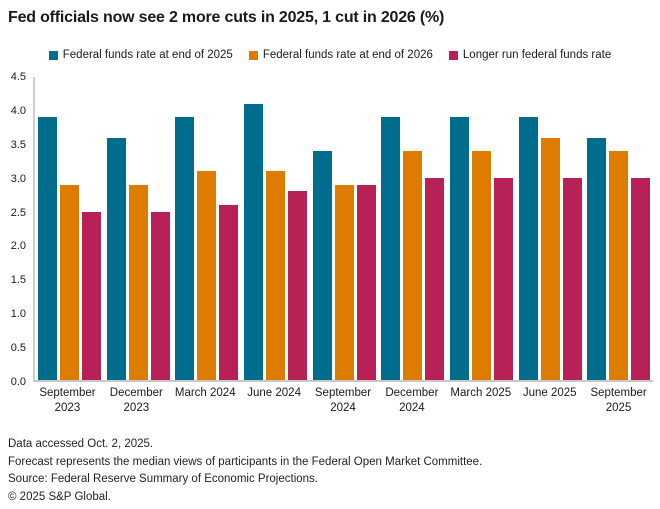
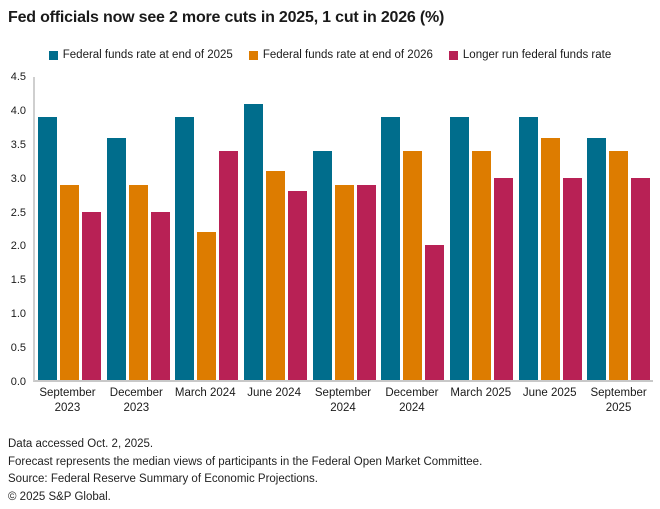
Federal funds rate at end of 2026/March 2024: 3.1 -> 2.2
Longer run federal funds rate/March 2024: 2.6 -> 3.4
Longer run federal funds rate/December 2024: 3.0 -> 2.0
